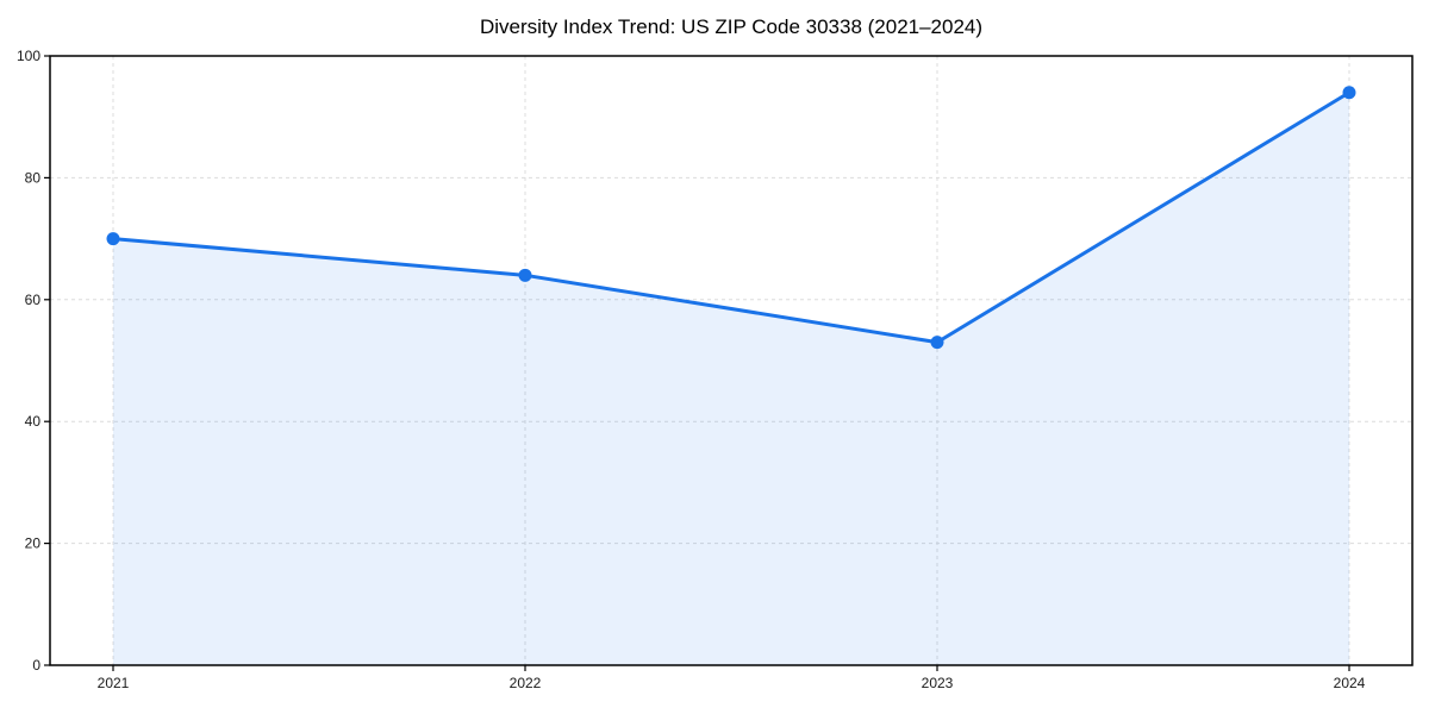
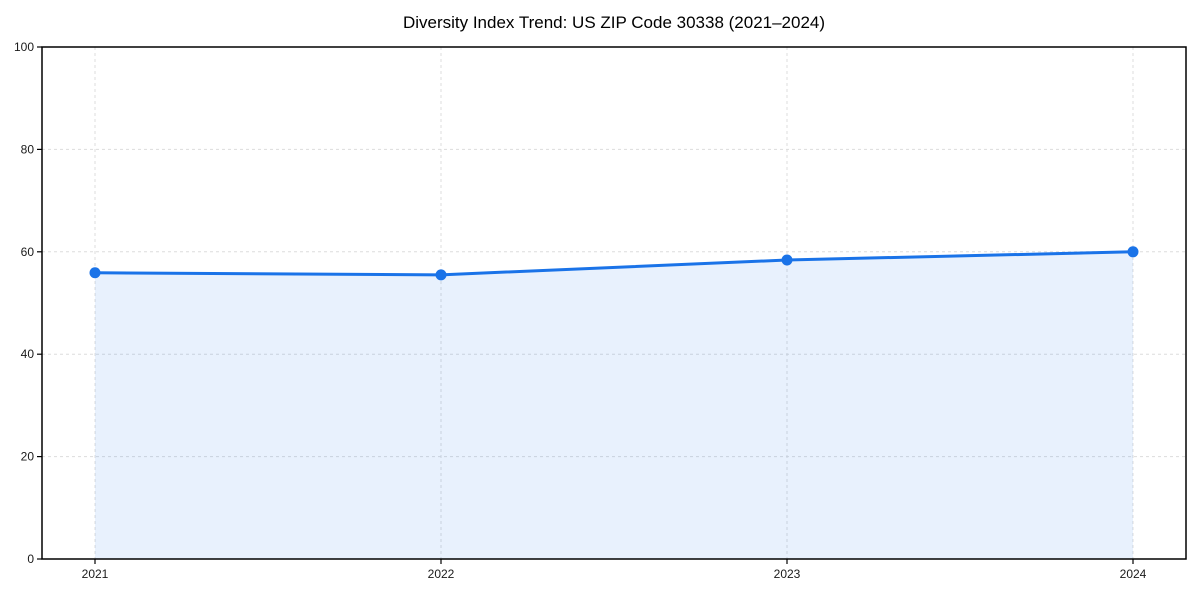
2021: 70 -> 56
2022: 64 -> 56
2023: 53 -> 58
2024: 94 -> 60
